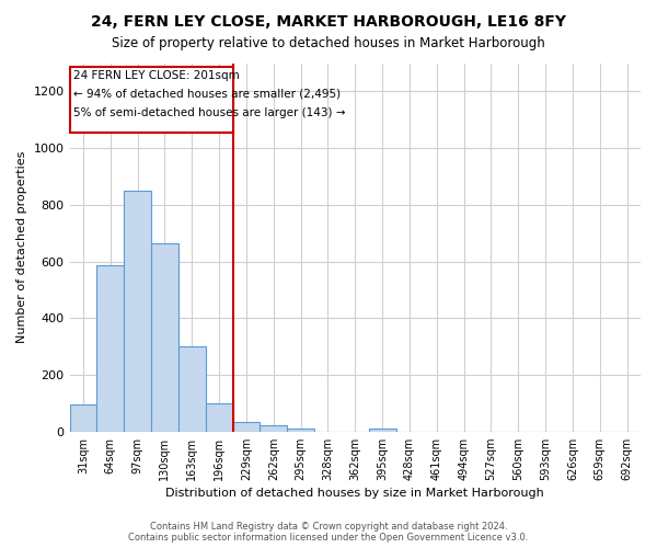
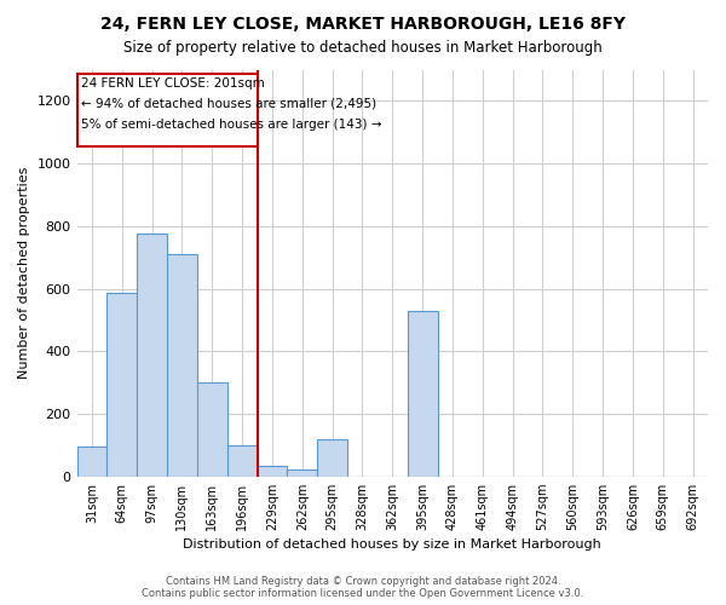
97sqm: 848 -> 775
130sqm: 665 -> 710
295sqm: 10 -> 120
395sqm: 10 -> 530
